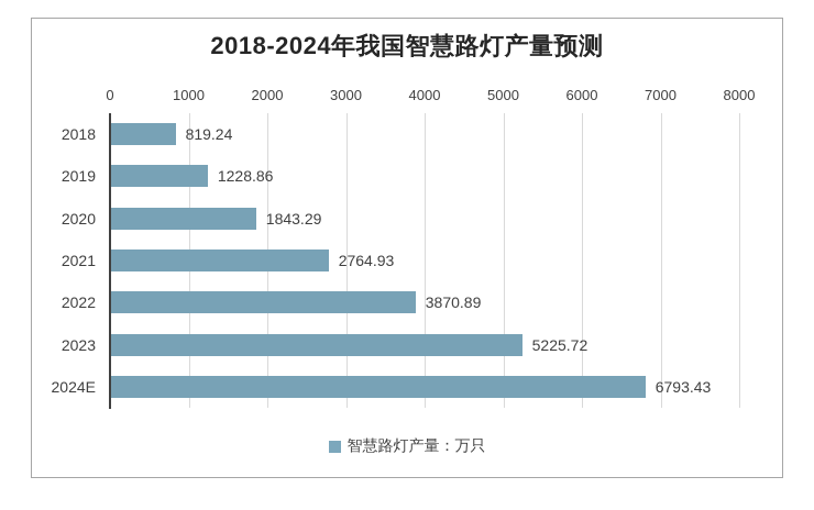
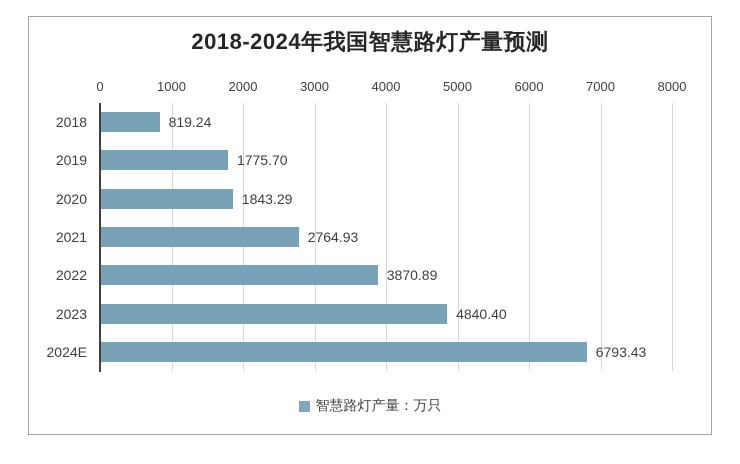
2019: 1228.86 -> 1775.70
2023: 5225.72 -> 4840.40
